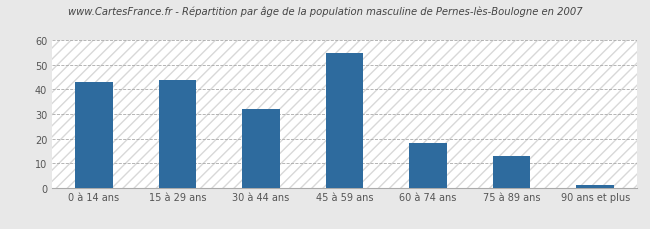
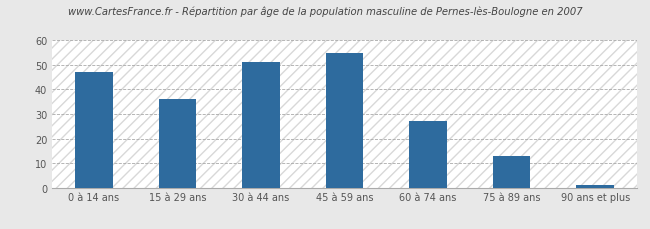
0 à 14 ans: 43 -> 47
15 à 29 ans: 44 -> 36
30 à 44 ans: 32 -> 51
60 à 74 ans: 18 -> 27
